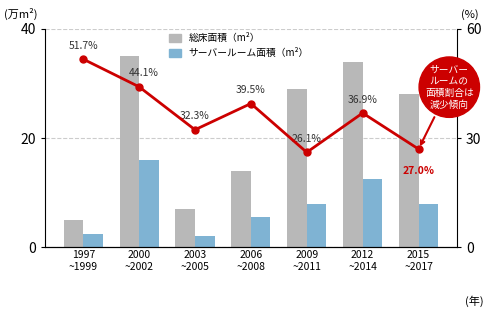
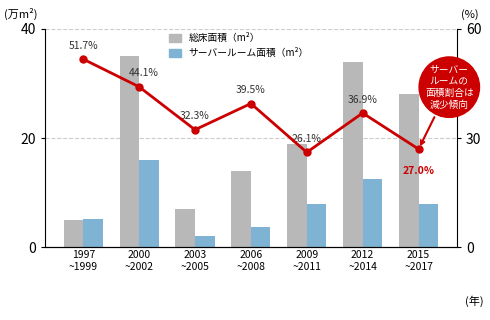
サーバールーム面積（m²）/1997 ~1999: 2.5 -> 5.2
サーバールーム面積（m²）/2006 ~2008: 5.5 -> 3.8
総床面積（m²）/2009 ~2011: 29 -> 19
